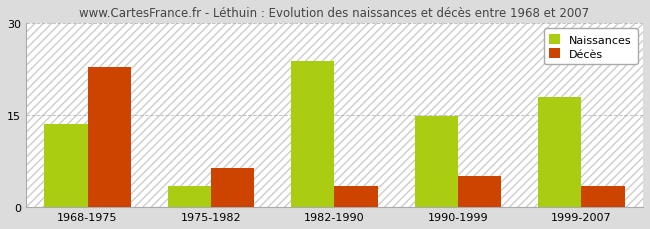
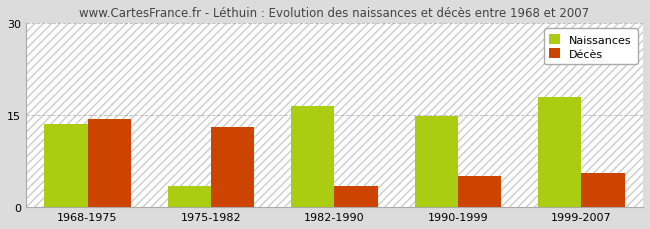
Décès/1968-1975: 22.8 -> 14.3
Décès/1975-1982: 6.4 -> 13.0
Naissances/1982-1990: 23.8 -> 16.5
Décès/1999-2007: 3.4 -> 5.5
